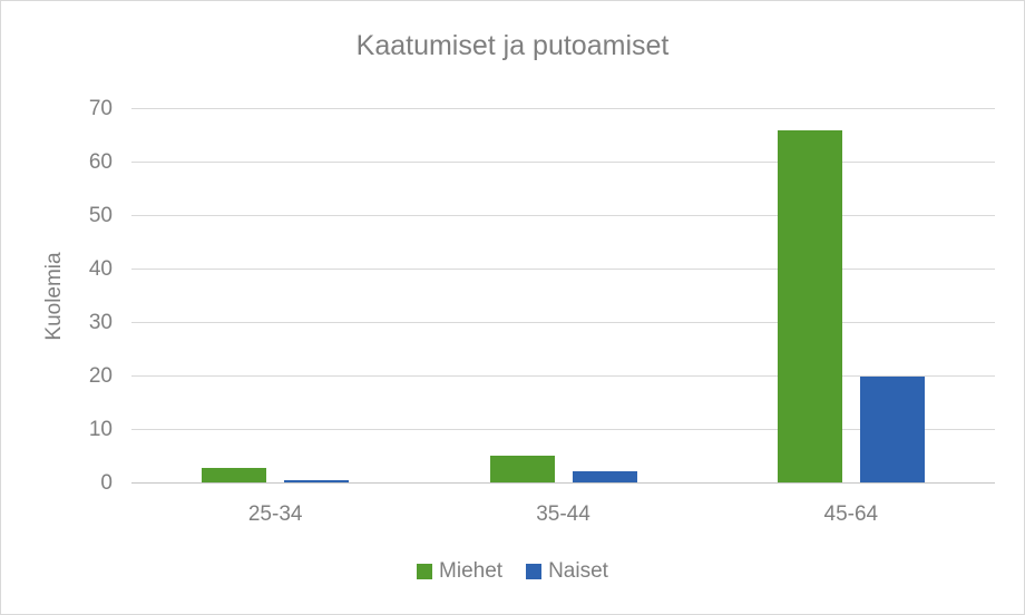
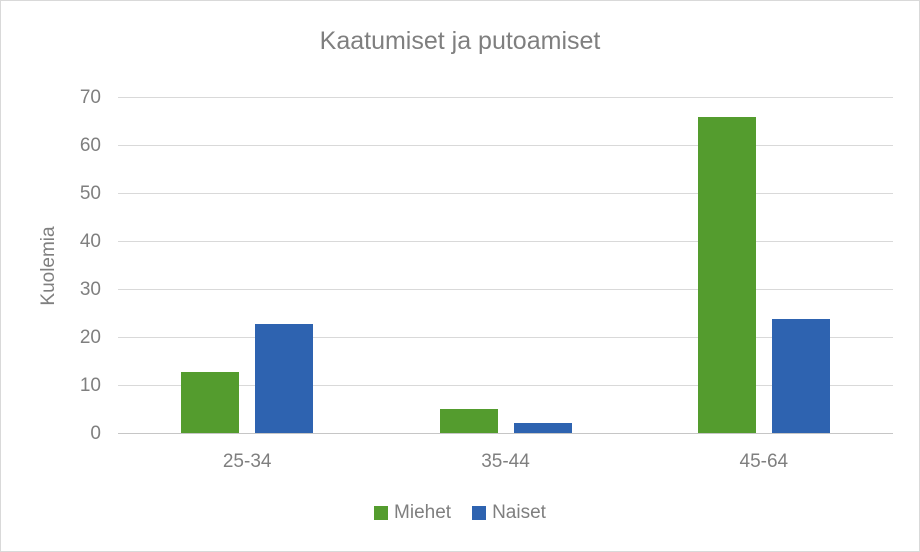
Miehet/25-34: 3 -> 13
Naiset/25-34: 1 -> 23
Naiset/45-64: 20 -> 24
